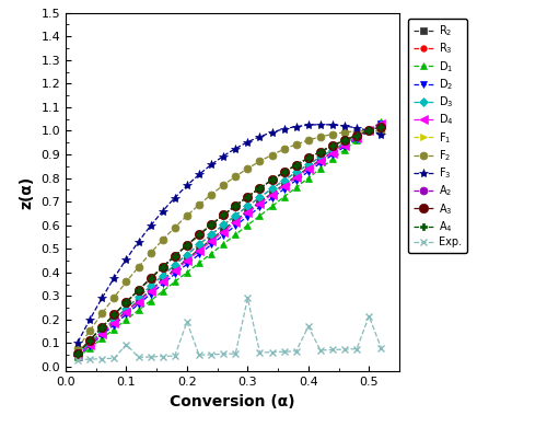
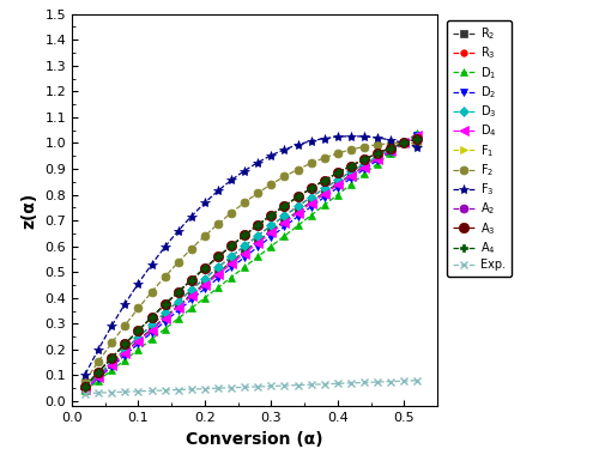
Exp./0.1: 0.095 -> 0.038
Exp./0.2: 0.190 -> 0.048
Exp./0.3: 0.290 -> 0.058
Exp./0.4: 0.170 -> 0.068
Exp./0.5: 0.215 -> 0.078
